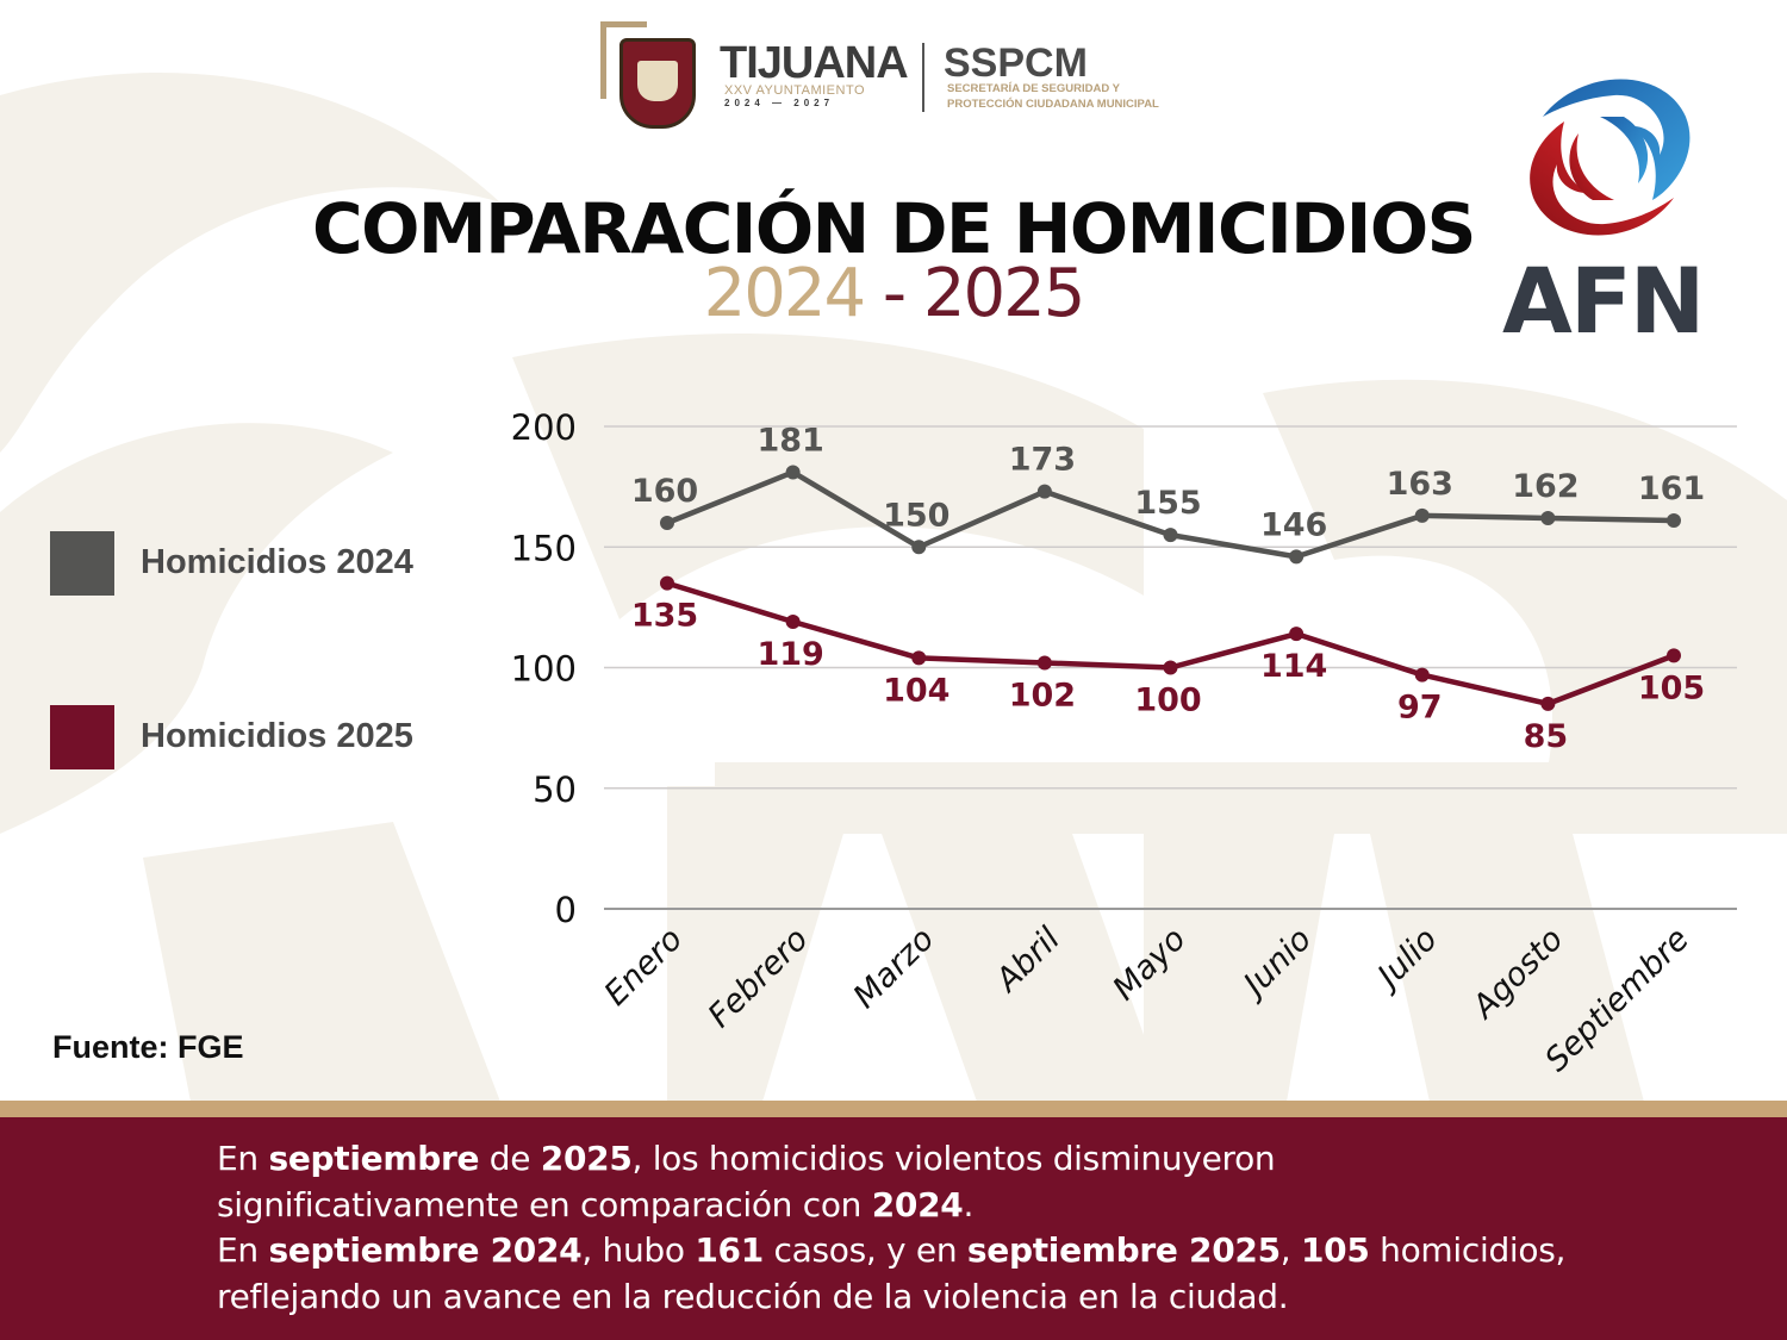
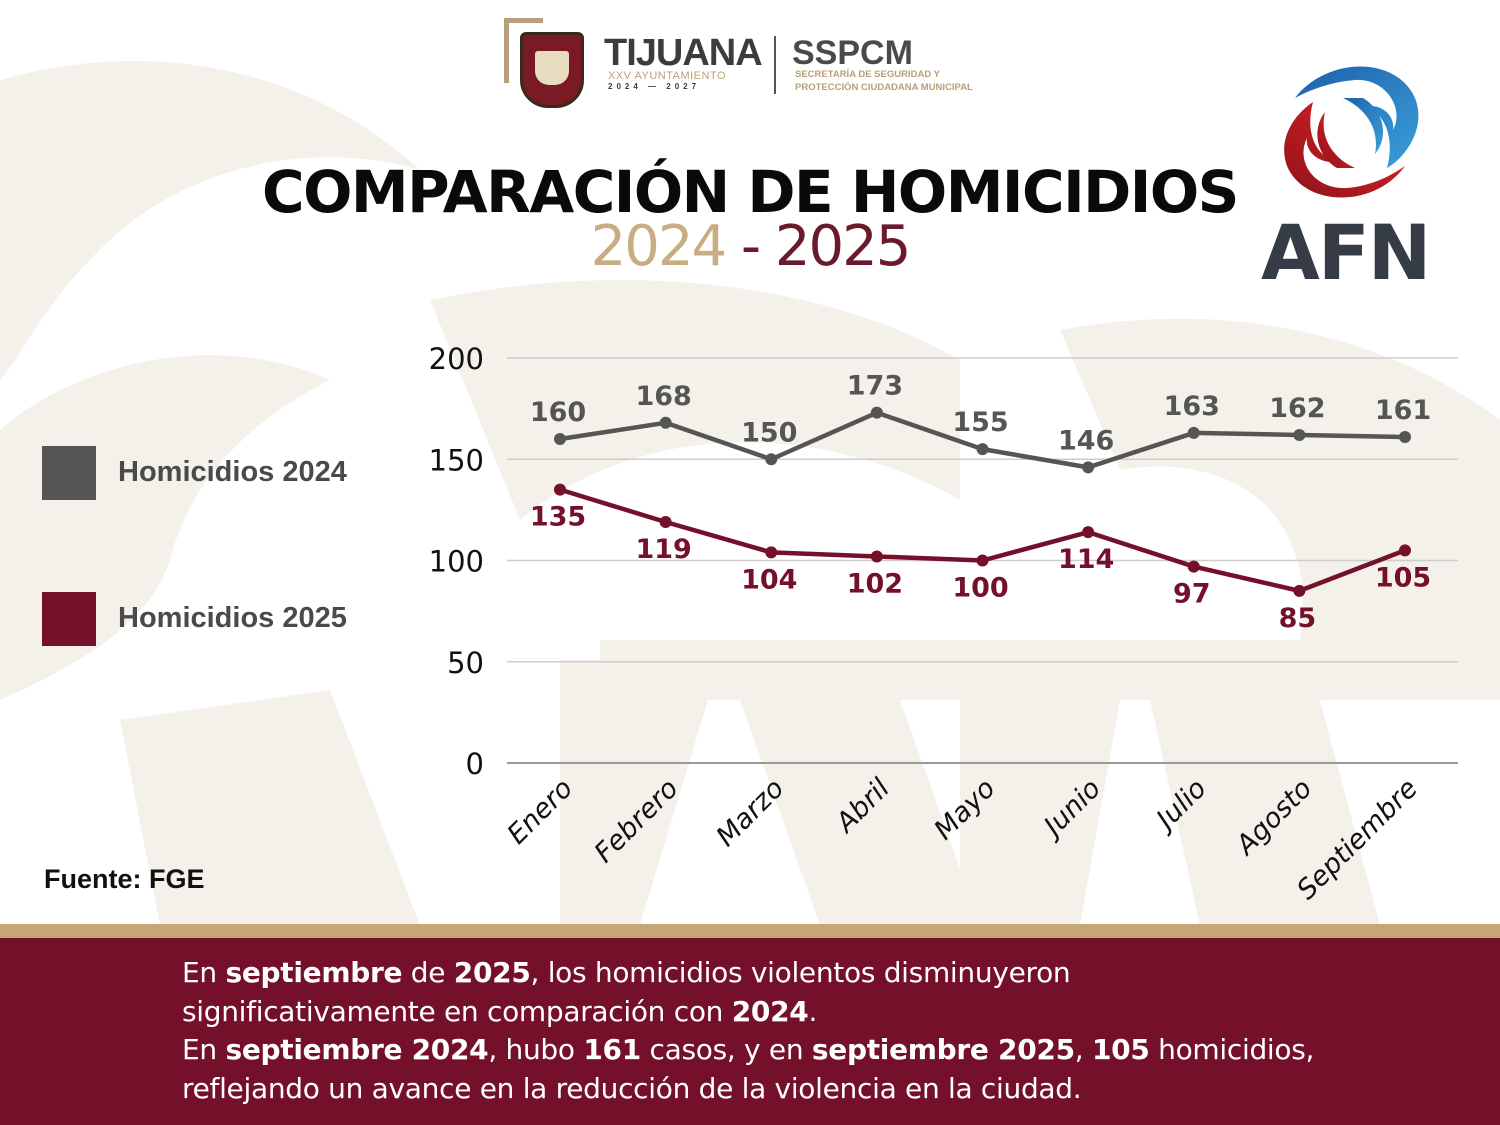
Homicidios 2024/Febrero: 181 -> 168
